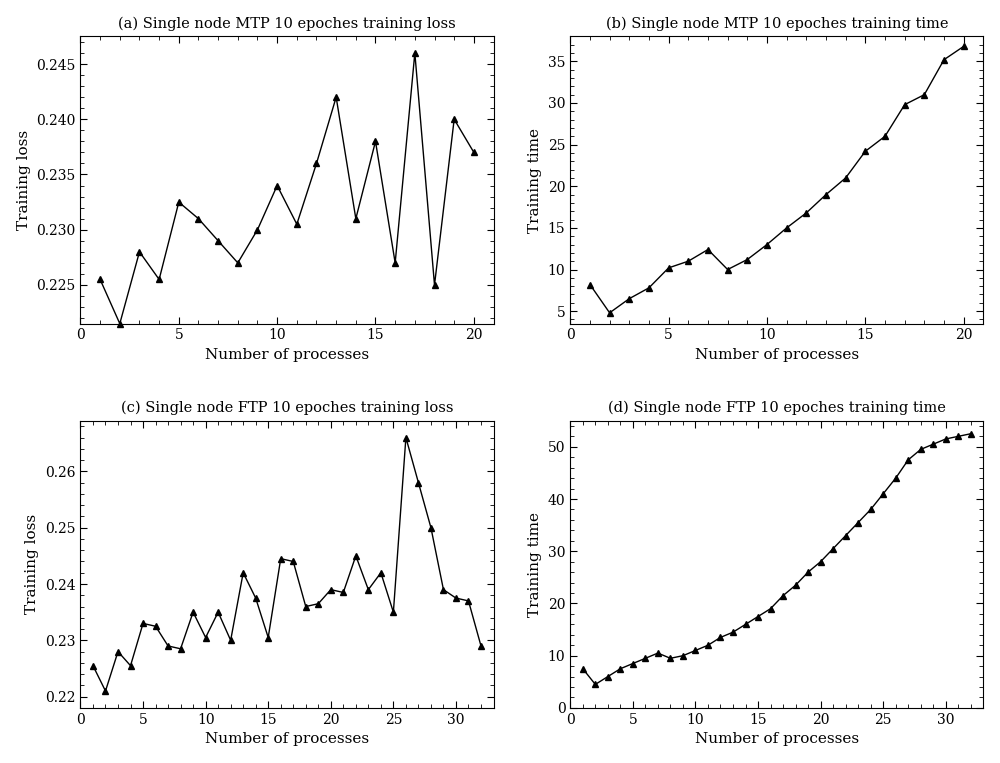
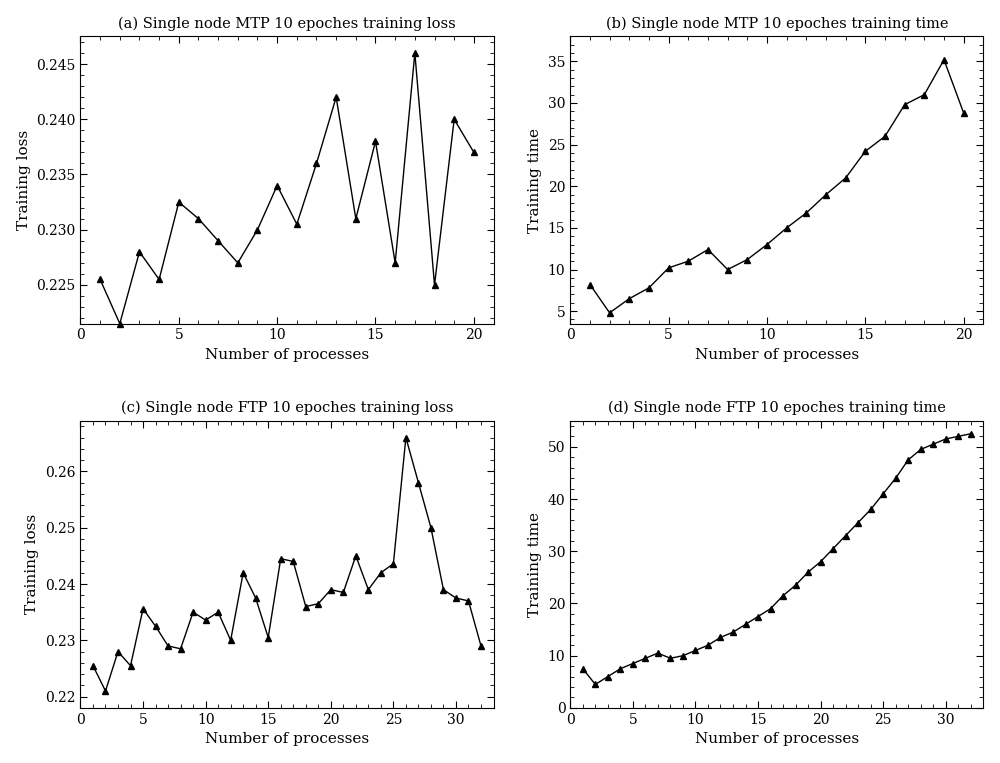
(b) Single node MTP 10 epoches training time/20: 36.8 -> 28.8
(c) Single node FTP 10 epoches training loss/5: 0.2330 -> 0.2356
(c) Single node FTP 10 epoches training loss/10: 0.2305 -> 0.2336
(c) Single node FTP 10 epoches training loss/25: 0.2350 -> 0.2436
